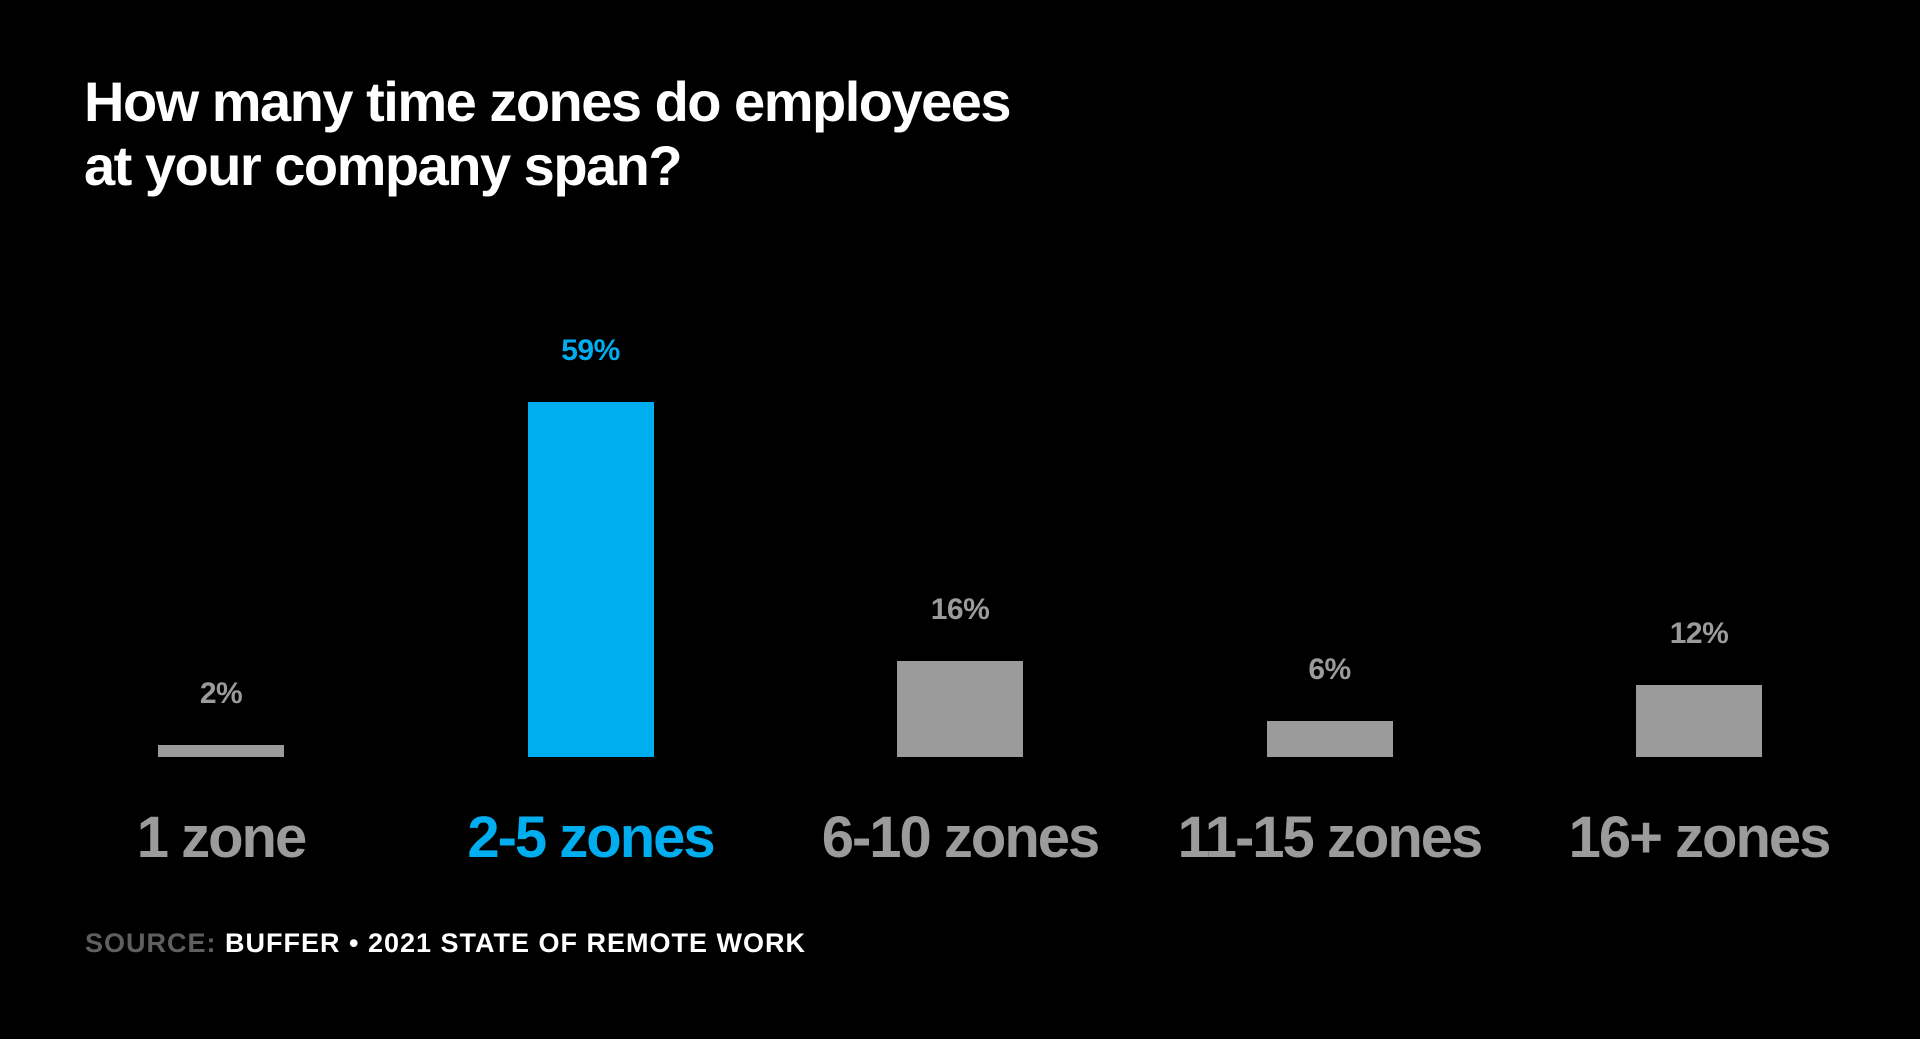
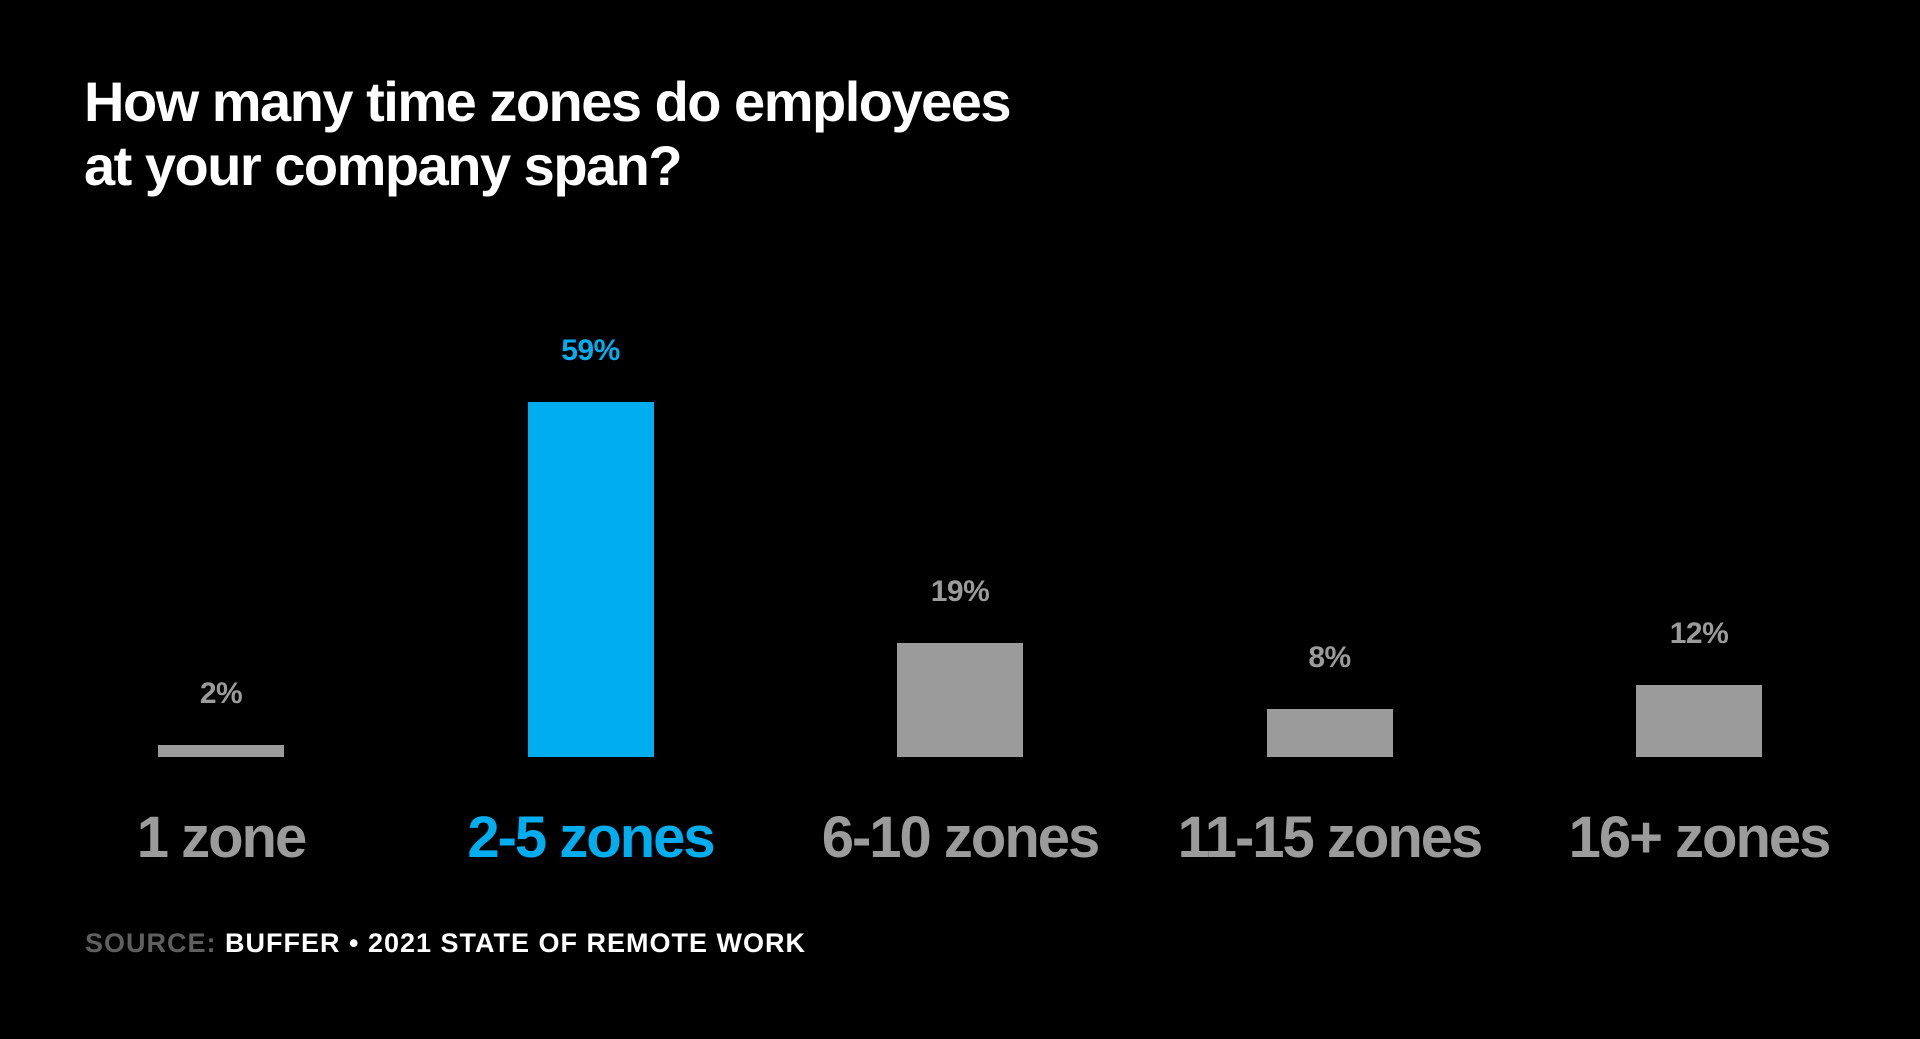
6-10 zones: 16% -> 19%
11-15 zones: 6% -> 8%
